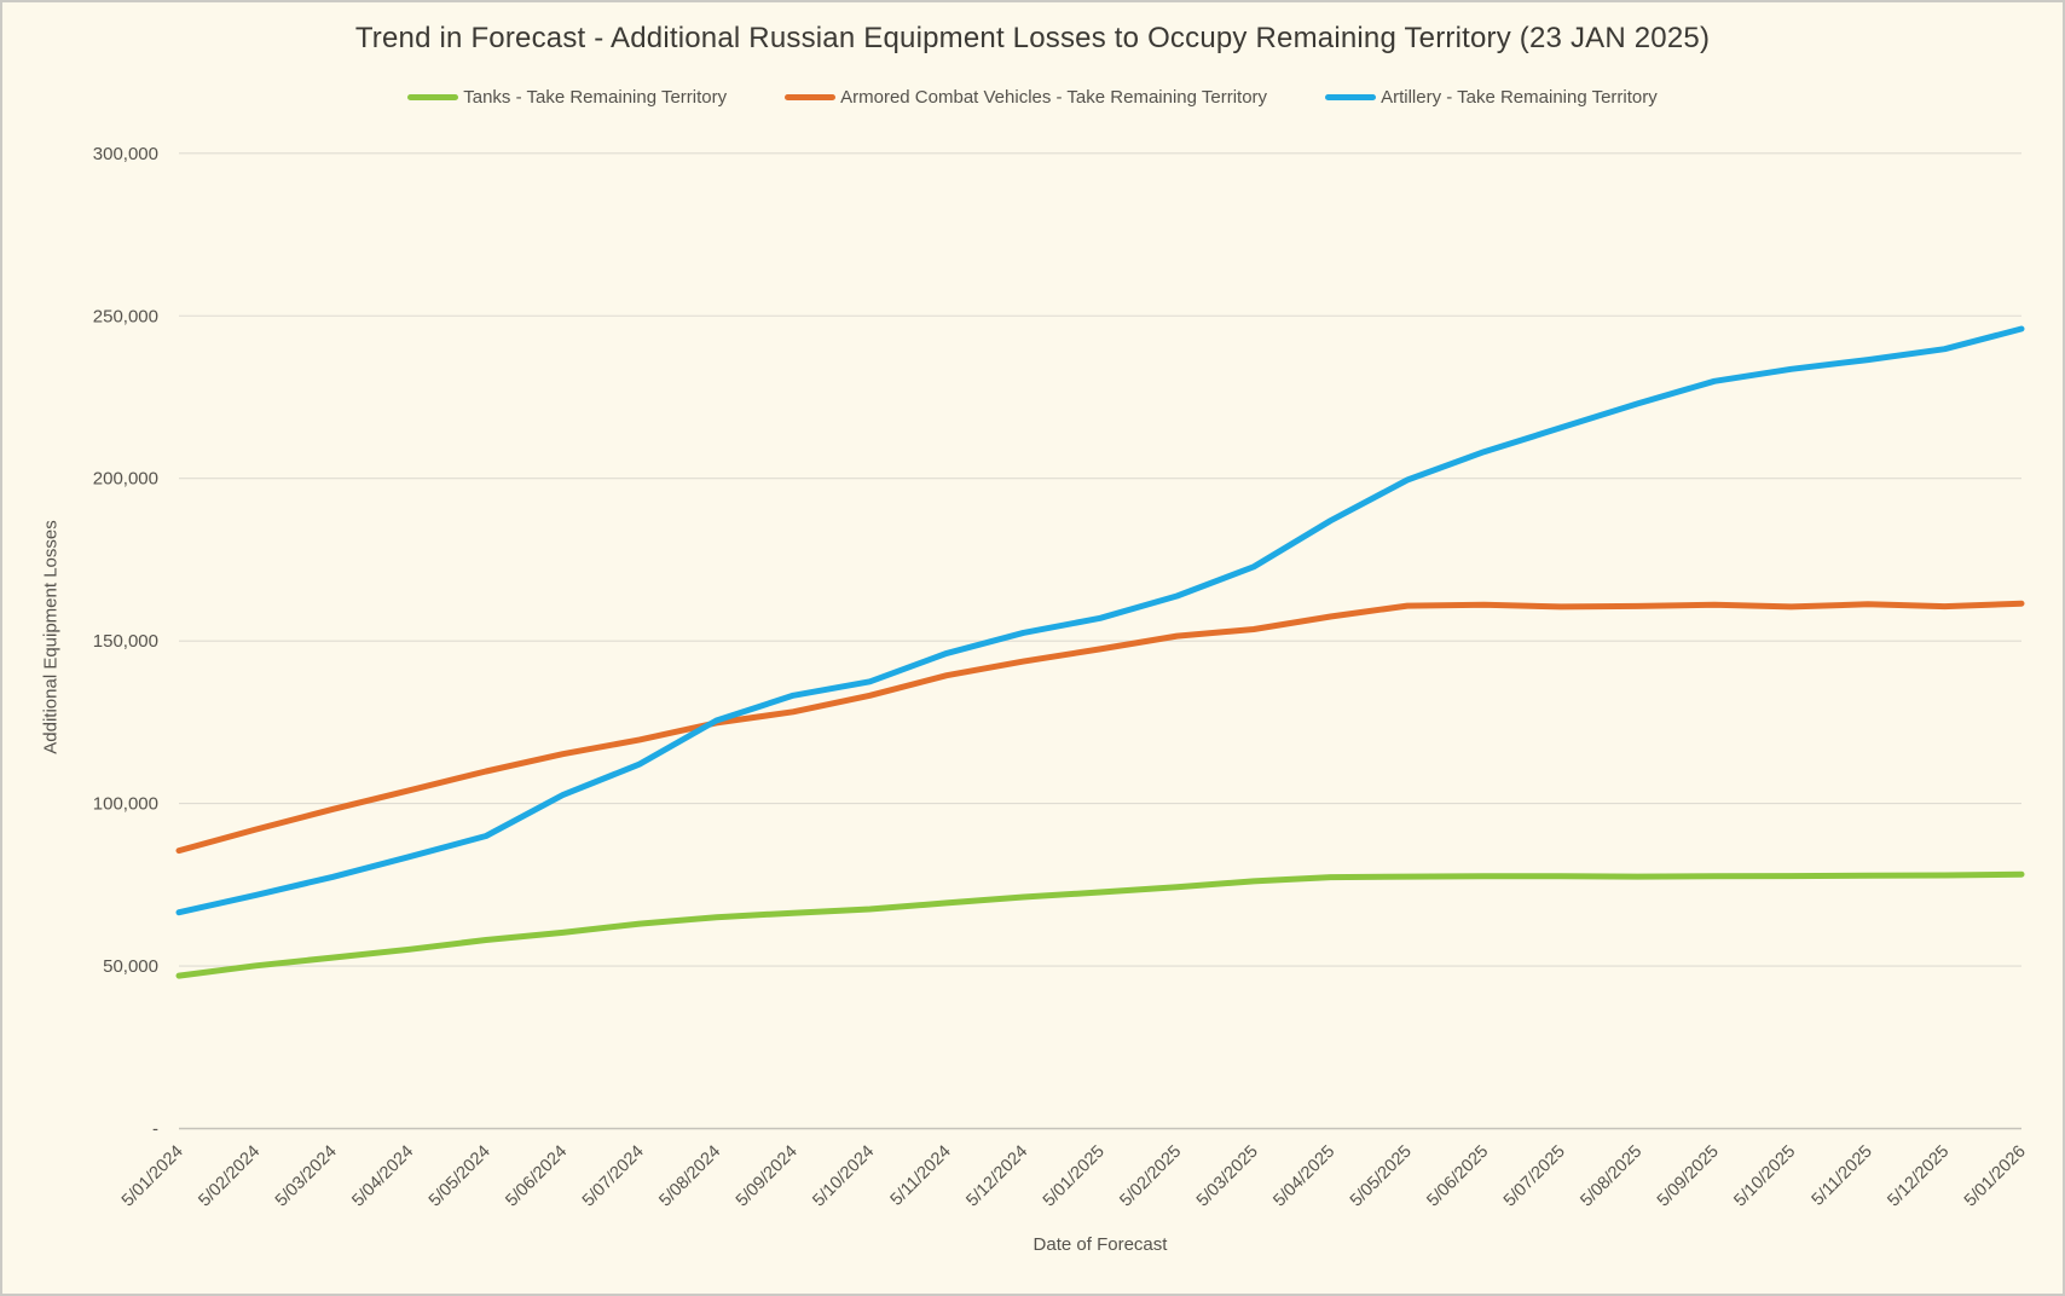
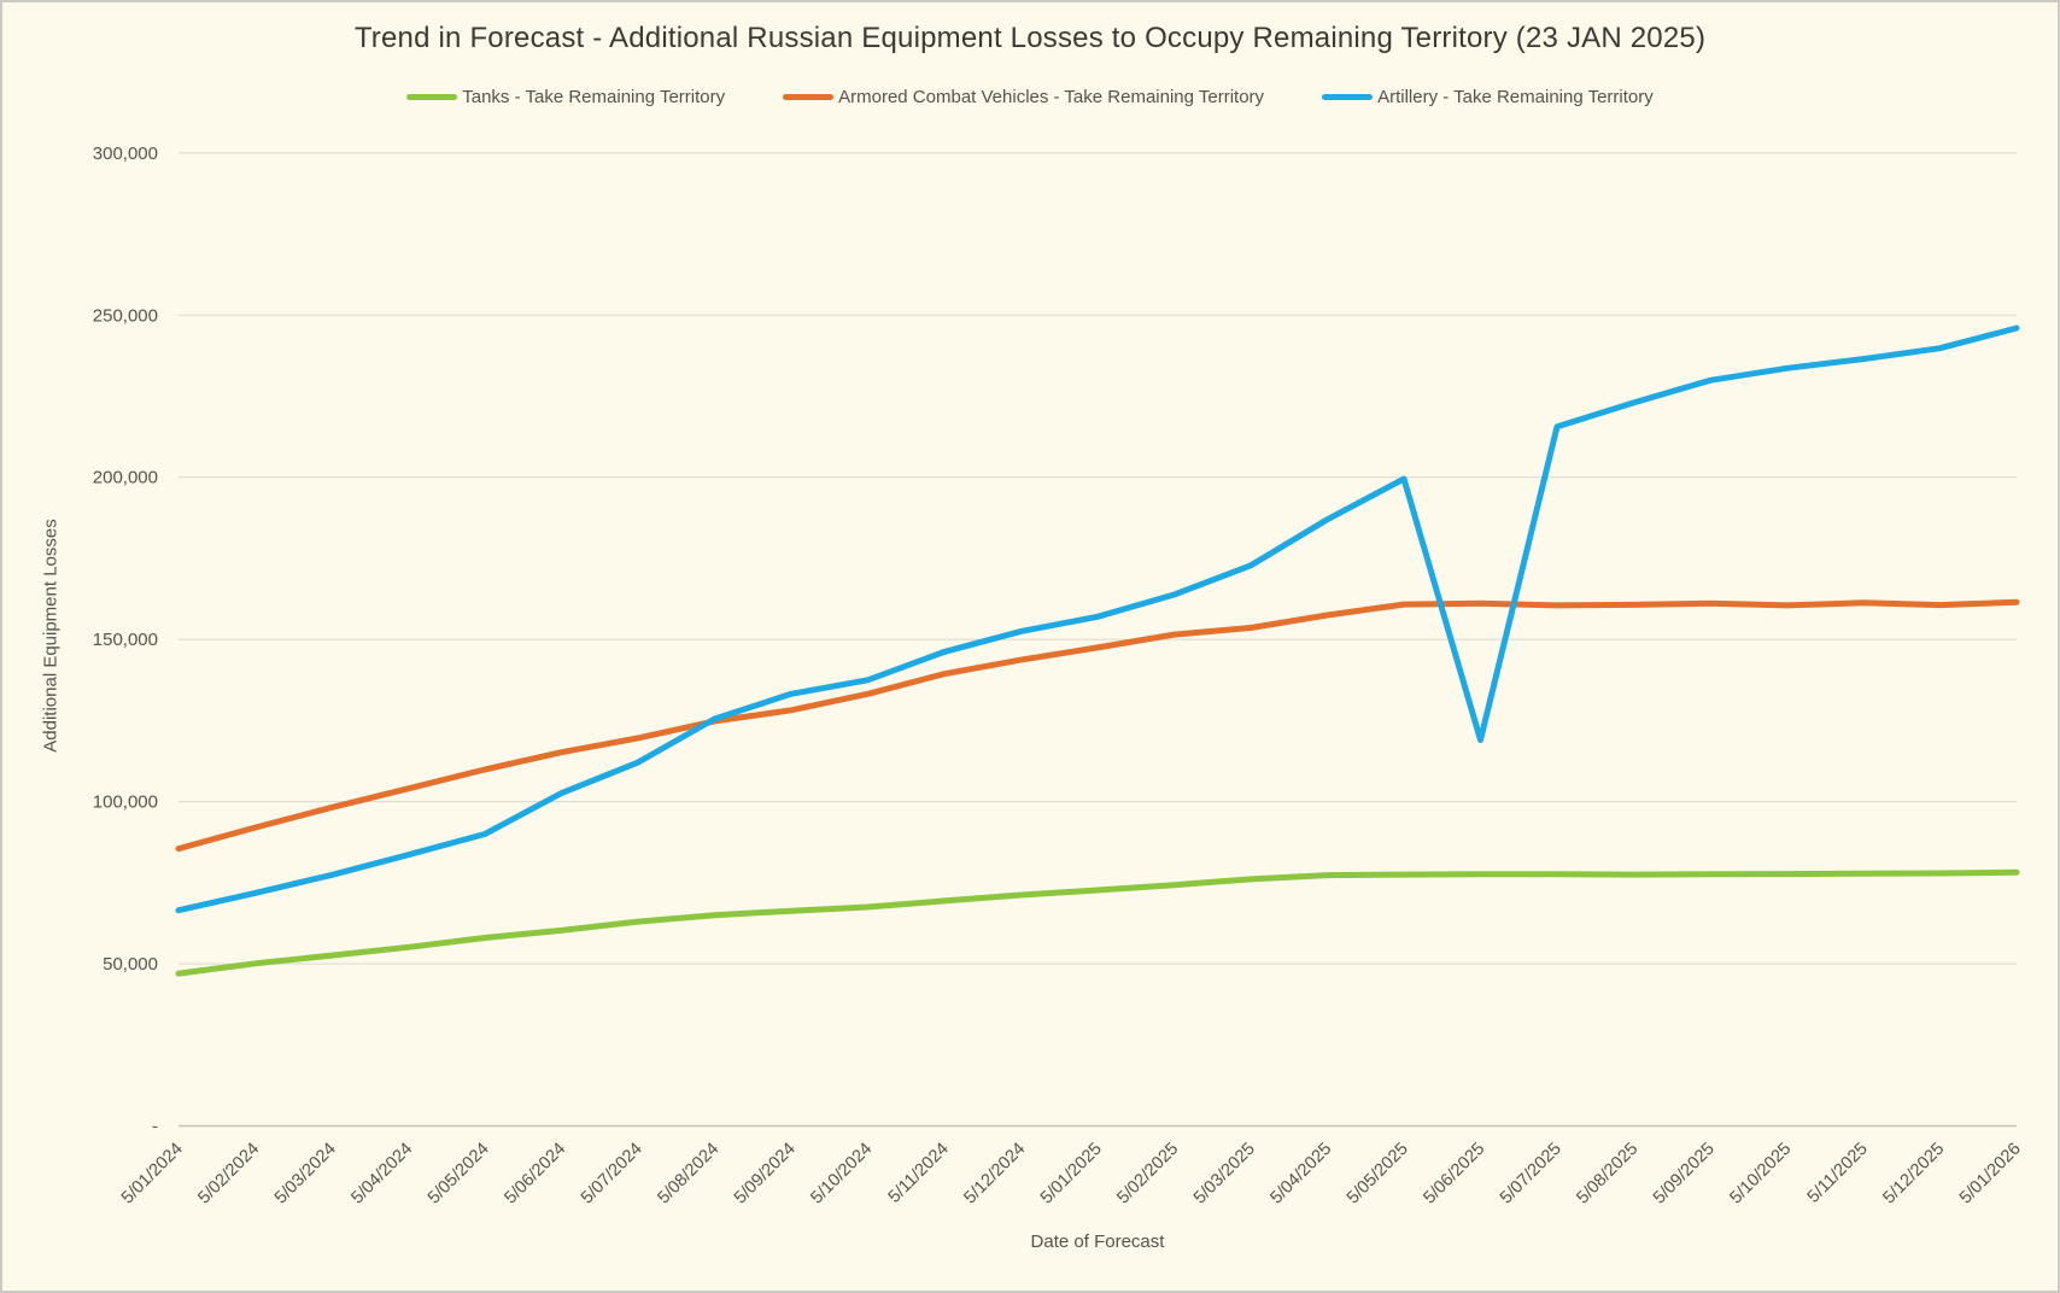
Artillery - Take Remaining Territory/5/06/2025: 208000 -> 119000
